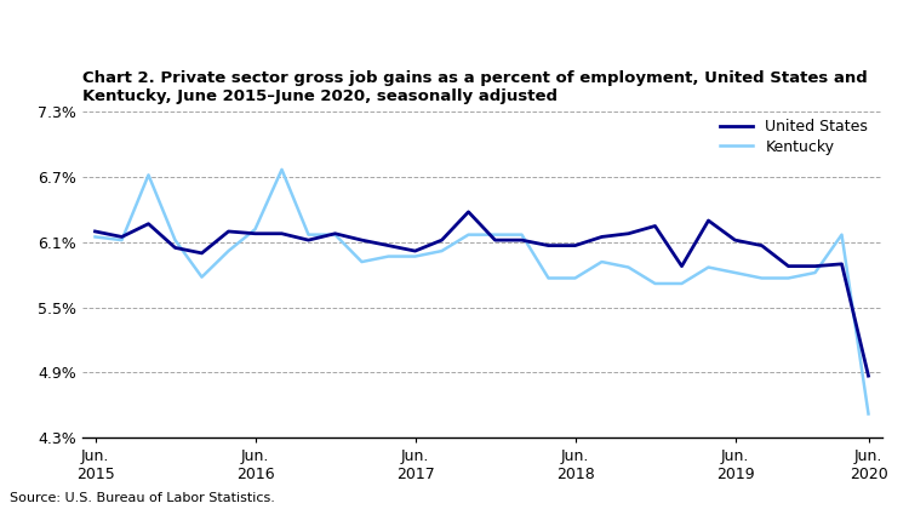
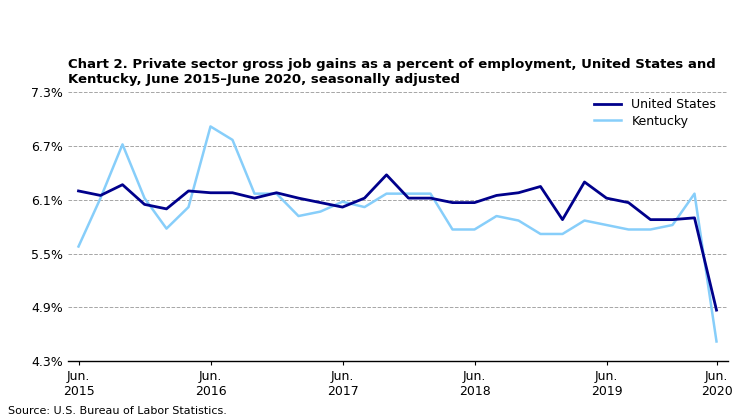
Kentucky/Jun. 2015: 6.15% -> 5.58%
Kentucky/Jun. 2016: 6.22% -> 6.92%
Kentucky/Jun. 2017: 5.97% -> 6.08%
